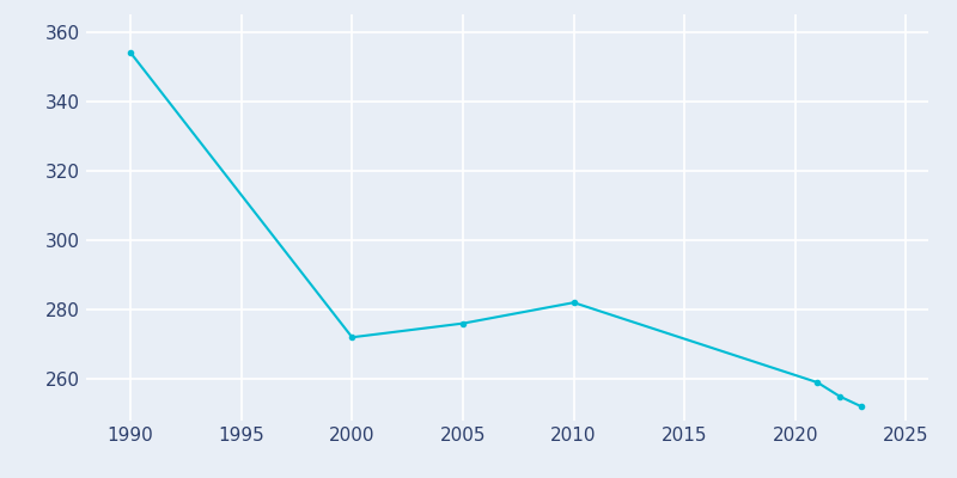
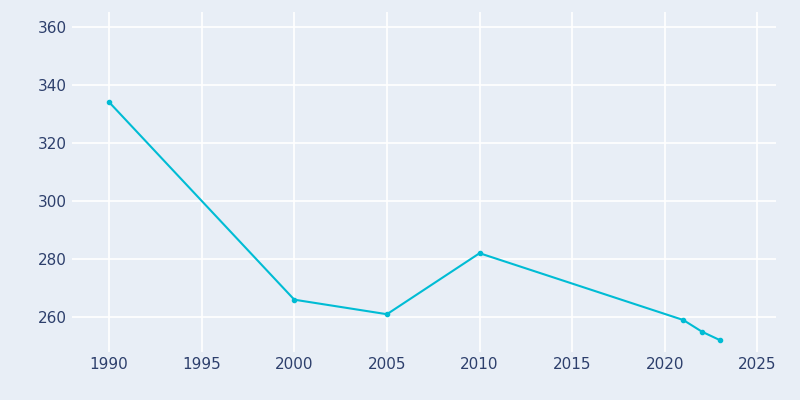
1990: 354 -> 334
2000: 272 -> 266
2005: 276 -> 261
